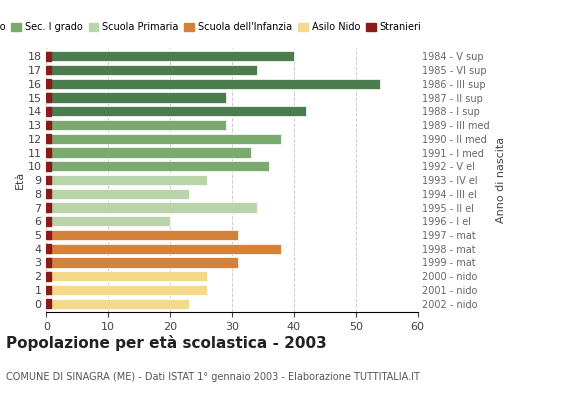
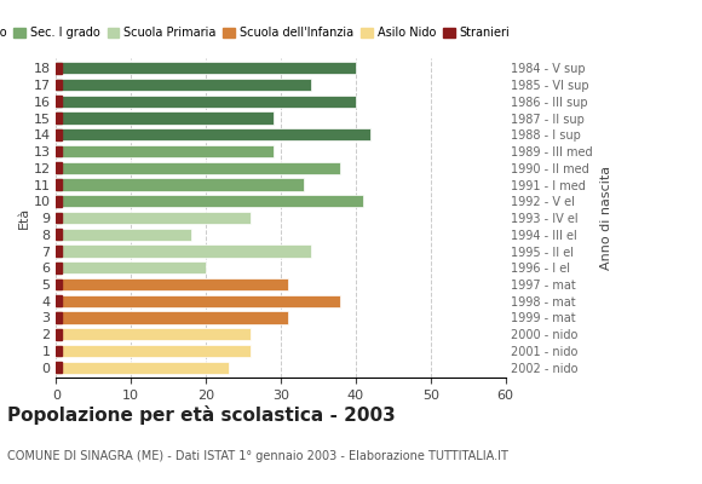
16: 54 -> 40
10: 36 -> 41
8: 23 -> 18
